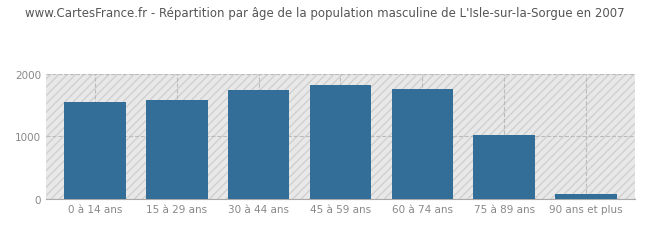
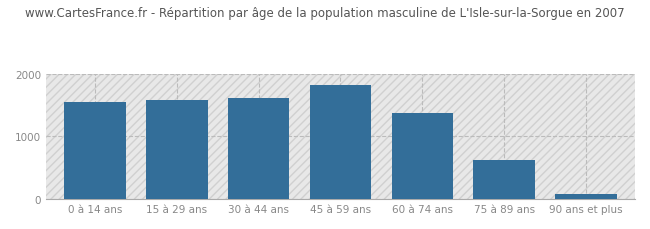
30 à 44 ans: 1740 -> 1620
60 à 74 ans: 1760 -> 1380
75 à 89 ans: 1020 -> 620
